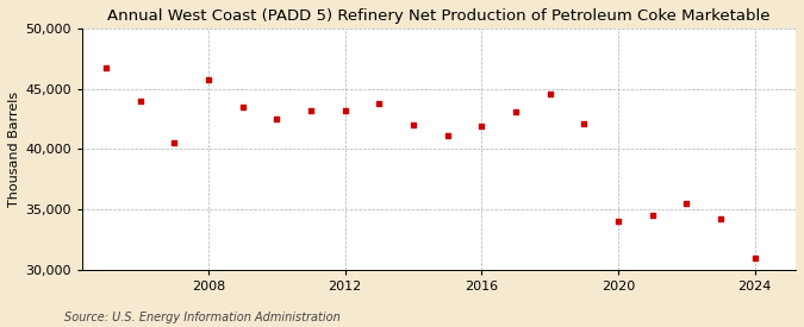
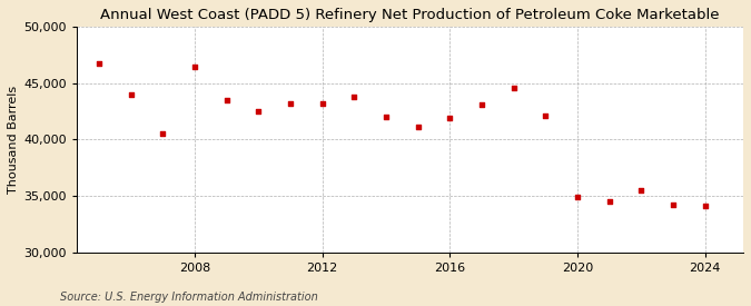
2008: 45,800 -> 46,400
2020: 34,000 -> 34,900
2024: 31,000 -> 34,100
